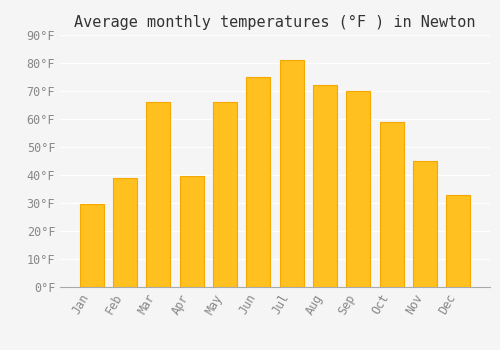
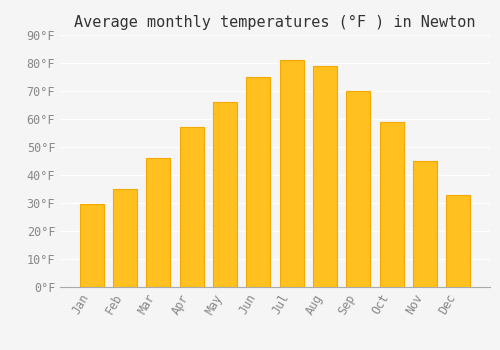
Feb: 39.0°F -> 35.0°F
Mar: 66.0°F -> 46.0°F
Apr: 39.5°F -> 57.0°F
Aug: 72.0°F -> 79.0°F
